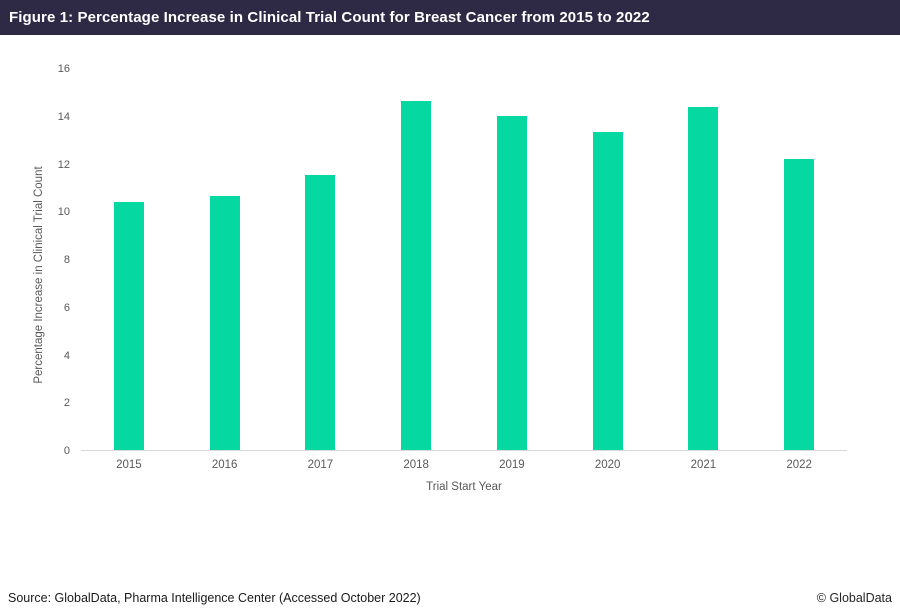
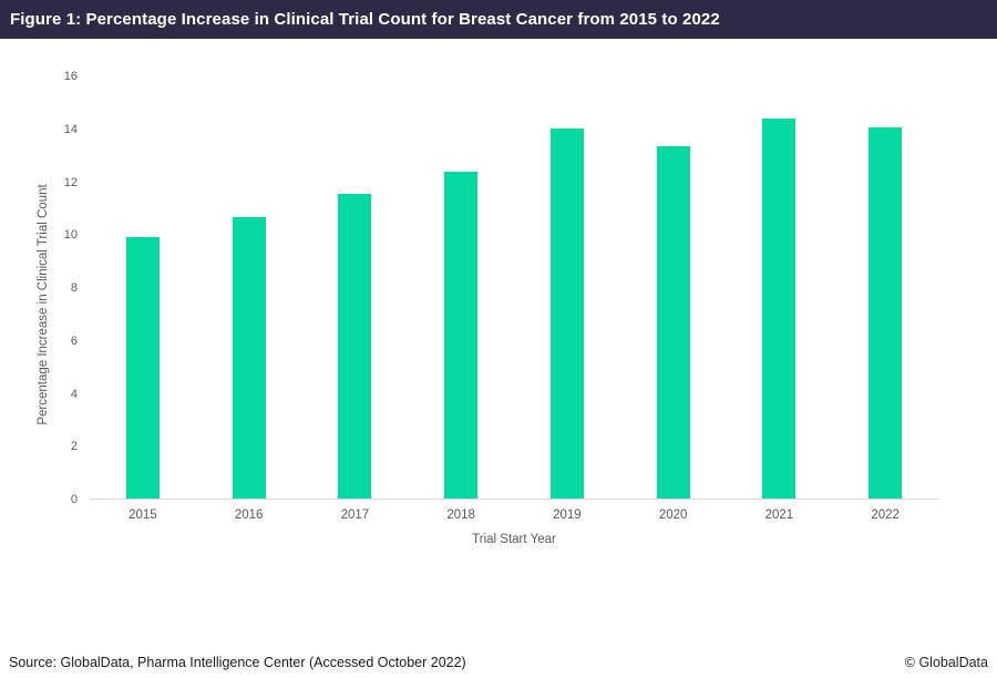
2015: 10.4 -> 9.9
2018: 14.6 -> 12.3
2022: 12.2 -> 14.1
